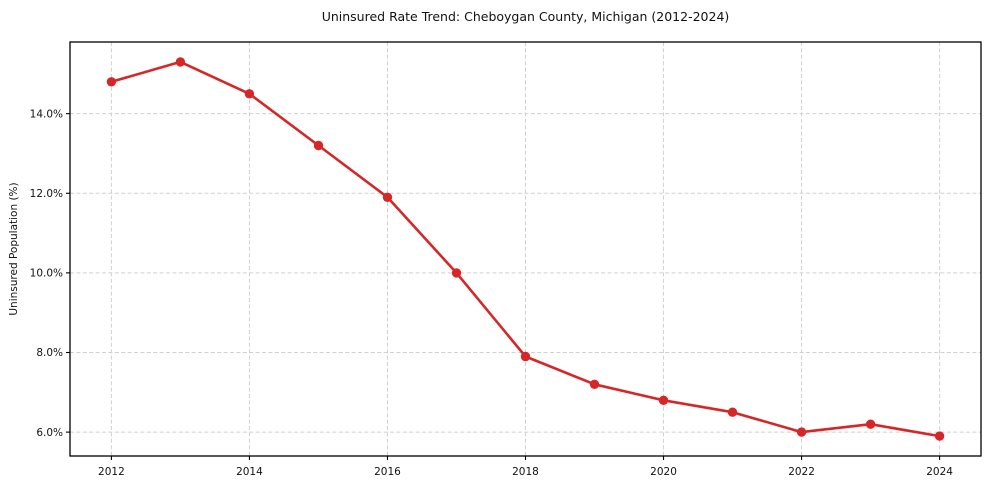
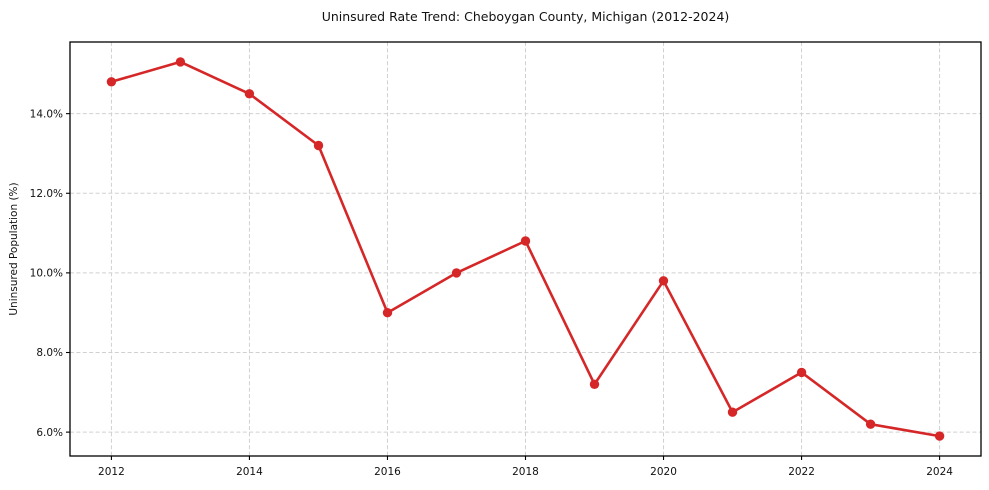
2016: 11.9% -> 9.0%
2018: 7.9% -> 10.8%
2020: 6.8% -> 9.8%
2022: 6.0% -> 7.5%
